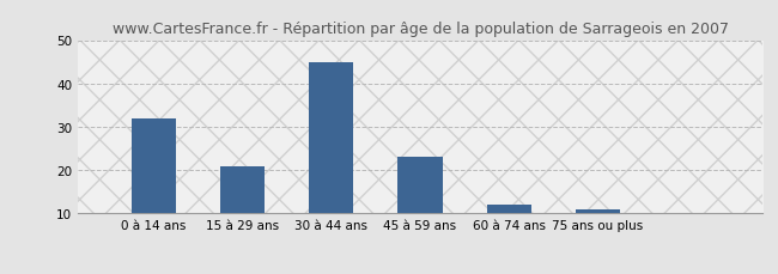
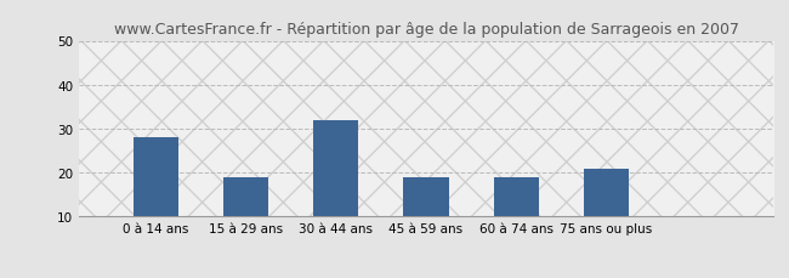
0 à 14 ans: 32 -> 28
15 à 29 ans: 21 -> 19
30 à 44 ans: 45 -> 32
45 à 59 ans: 23 -> 19
60 à 74 ans: 12 -> 19
75 ans ou plus: 11 -> 21
